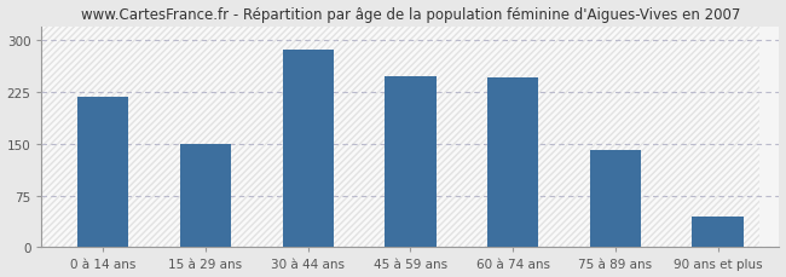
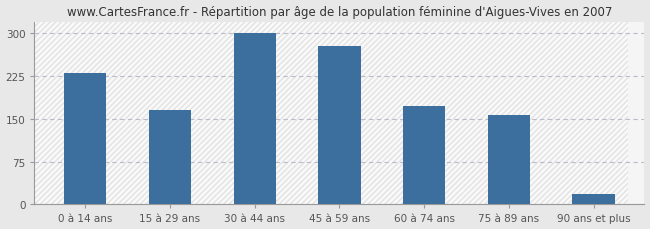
0 à 14 ans: 218 -> 230
15 à 29 ans: 150 -> 165
30 à 44 ans: 286 -> 300
45 à 59 ans: 248 -> 278
60 à 74 ans: 246 -> 172
75 à 89 ans: 140 -> 157
90 ans et plus: 44 -> 18
